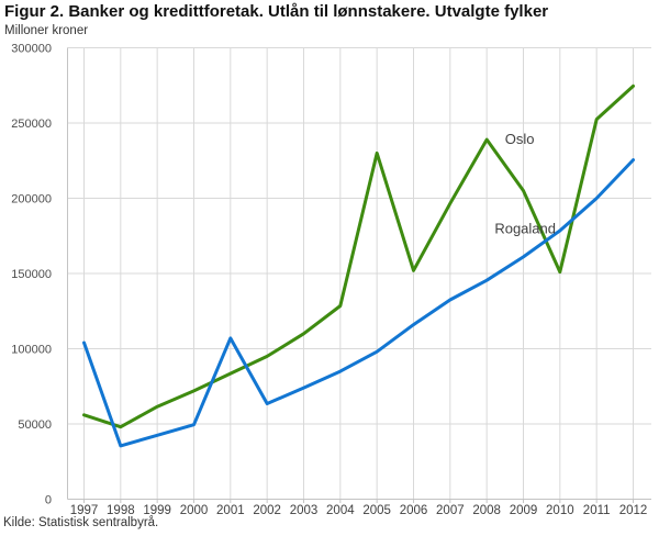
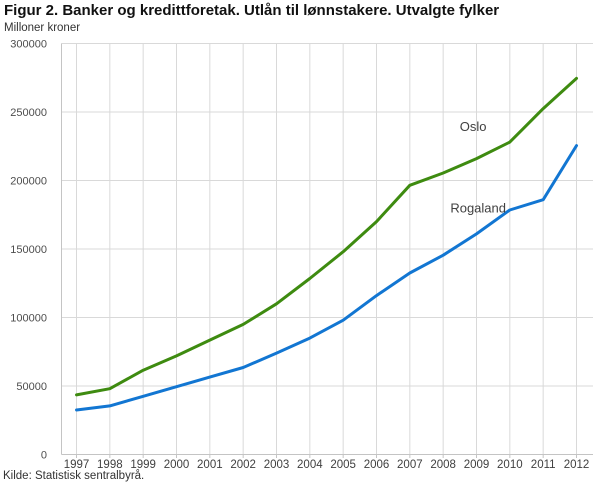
Oslo/1997: 56000 -> 44000
Rogaland/1997: 104000 -> 32000
Rogaland/2001: 107000 -> 56000
Oslo/2005: 230000 -> 148000
Oslo/2006: 152000 -> 170000
Oslo/2008: 239000 -> 206000
Oslo/2009: 205000 -> 216000
Oslo/2010: 151000 -> 228000
Rogaland/2011: 200000 -> 186000
